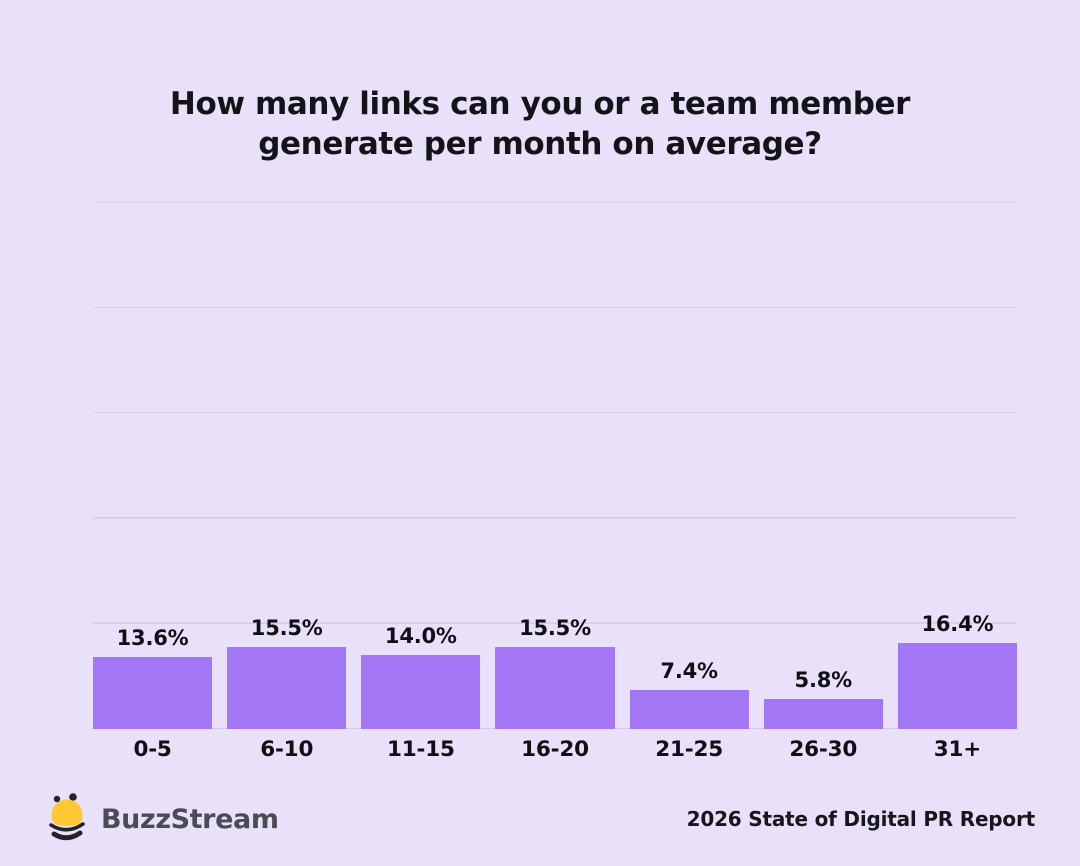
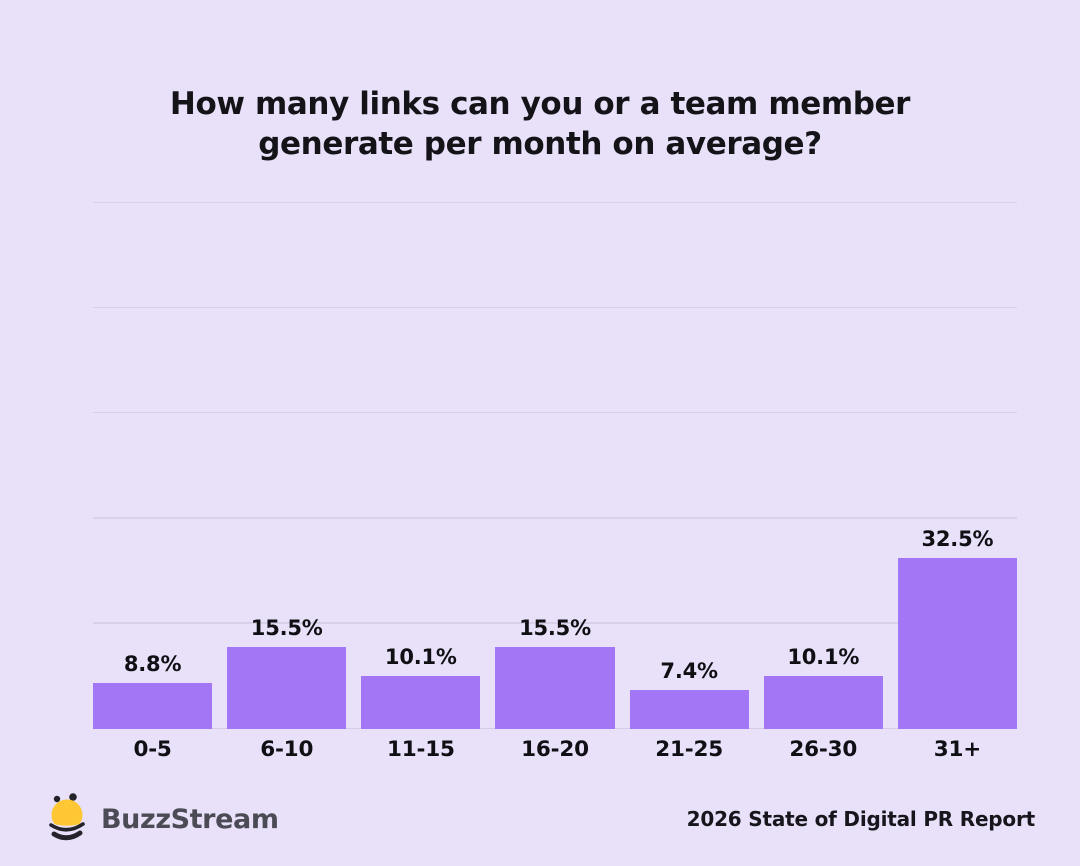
0-5: 13.6% -> 8.8%
11-15: 14.0% -> 10.1%
26-30: 5.8% -> 10.1%
31+: 16.4% -> 32.5%
